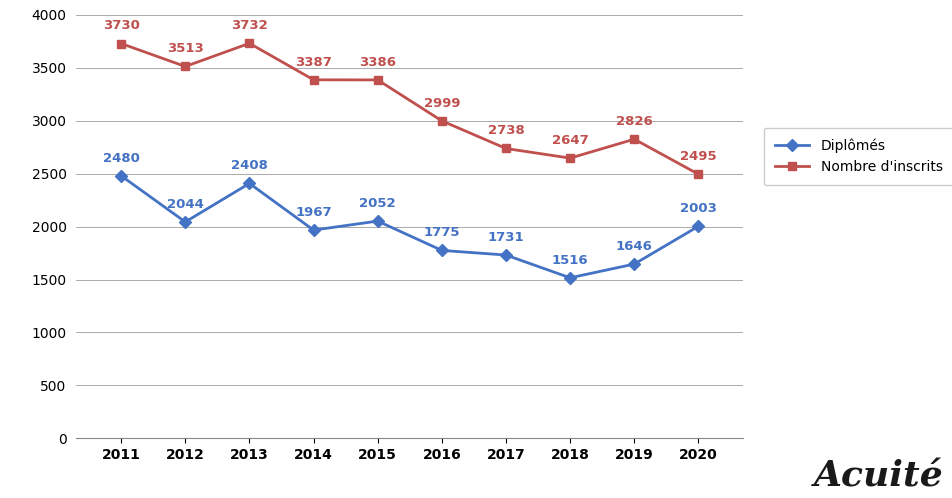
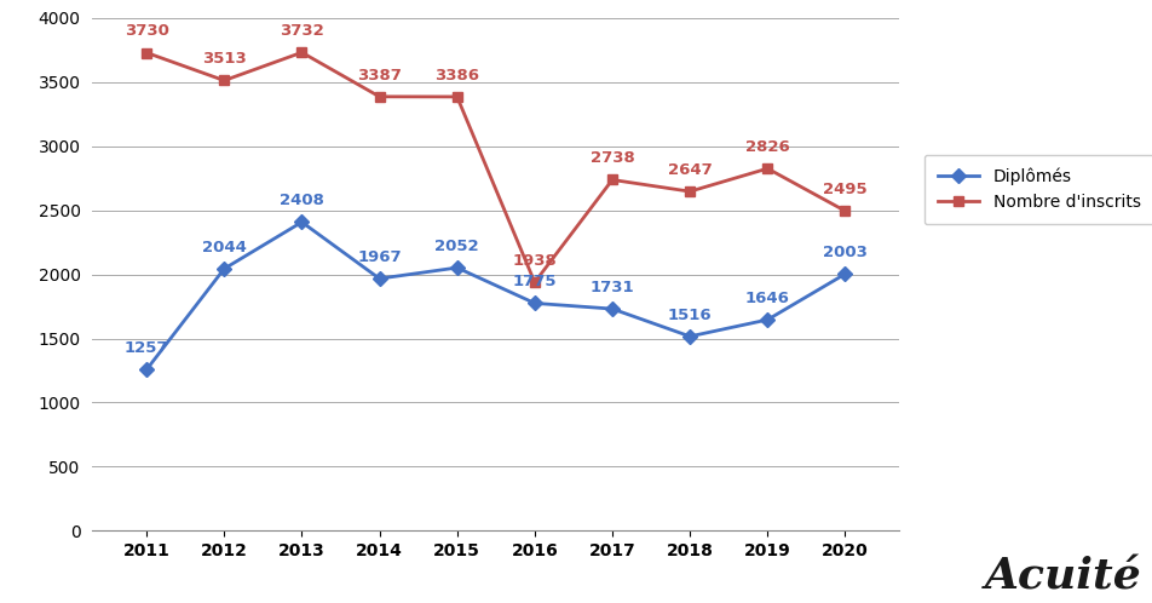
Diplômés/2011: 2480 -> 1257
Nombre d'inscrits/2016: 2999 -> 1938
